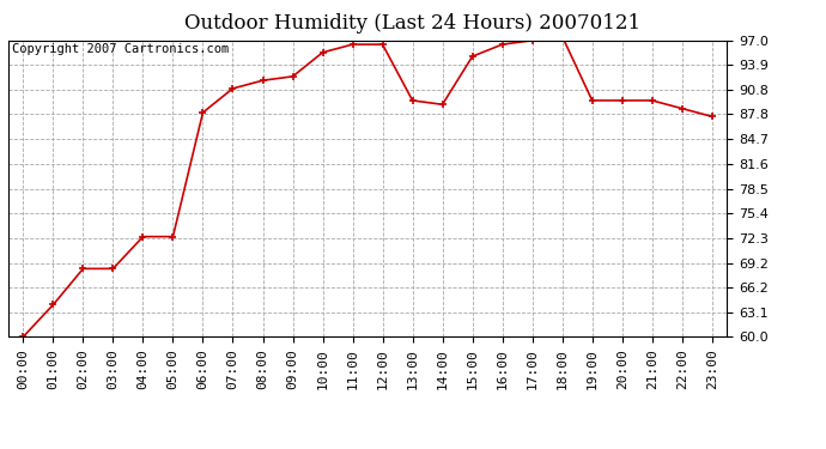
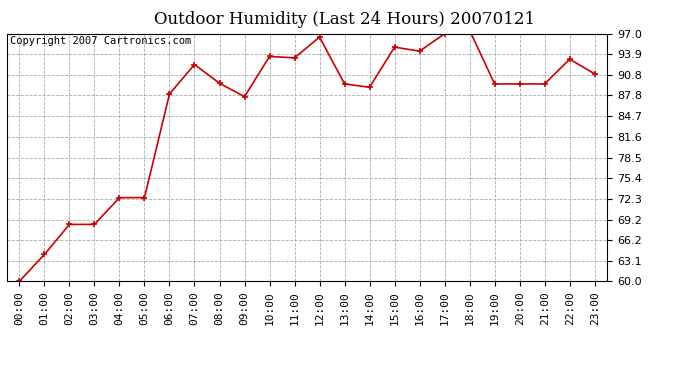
07:00: 91.0 -> 92.4
08:00: 92.0 -> 89.6
09:00: 92.5 -> 87.6
10:00: 95.5 -> 93.6
11:00: 96.5 -> 93.4
16:00: 96.5 -> 94.4
22:00: 88.5 -> 93.2
23:00: 87.5 -> 91.0
